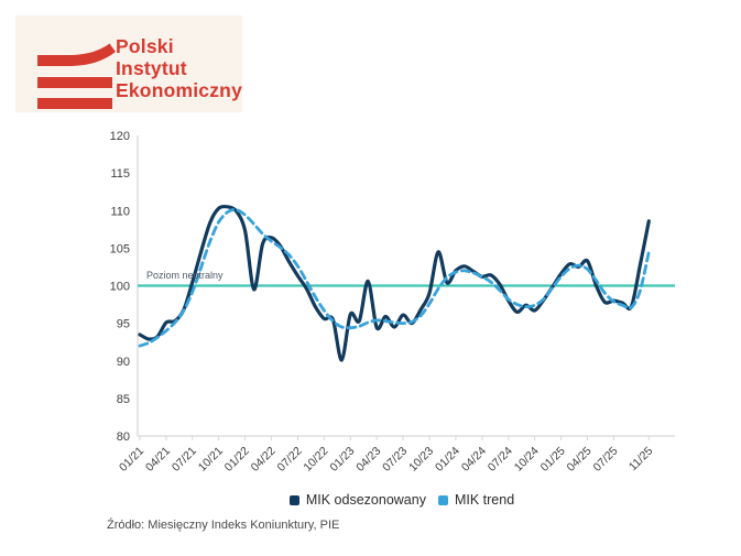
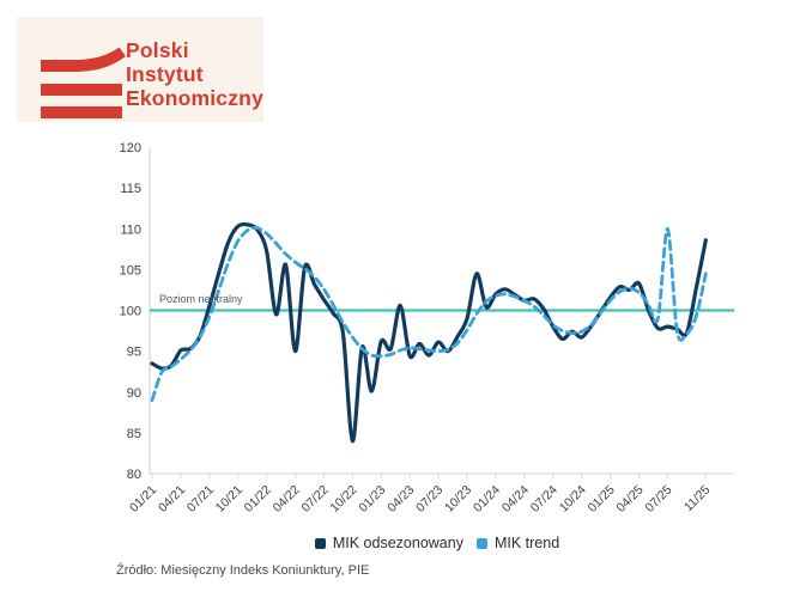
MIK trend/01/21: 92 -> 89
MIK odsezonowany/04/22: 106 -> 95
MIK odsezonowany/10/22: 96 -> 84
MIK trend/07/25: 98 -> 110
